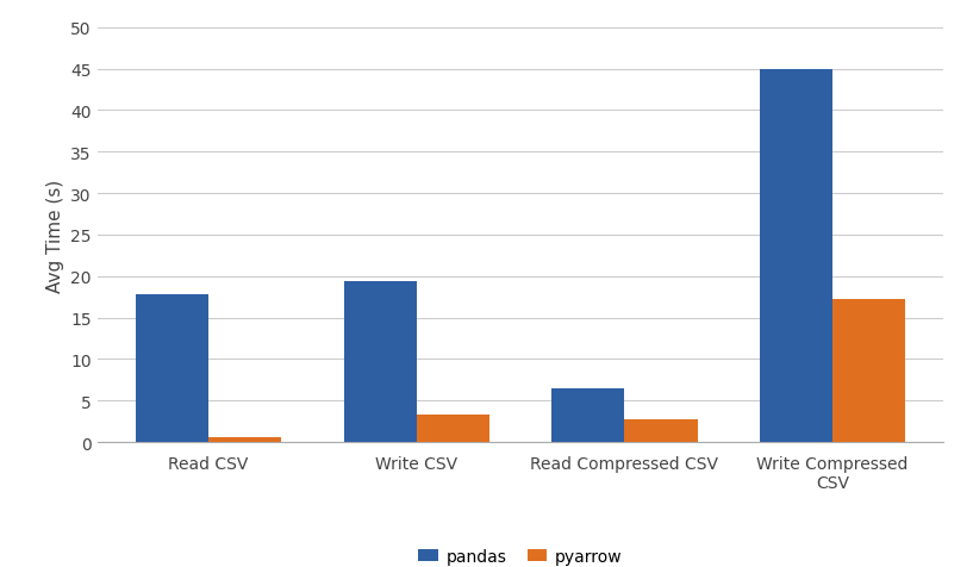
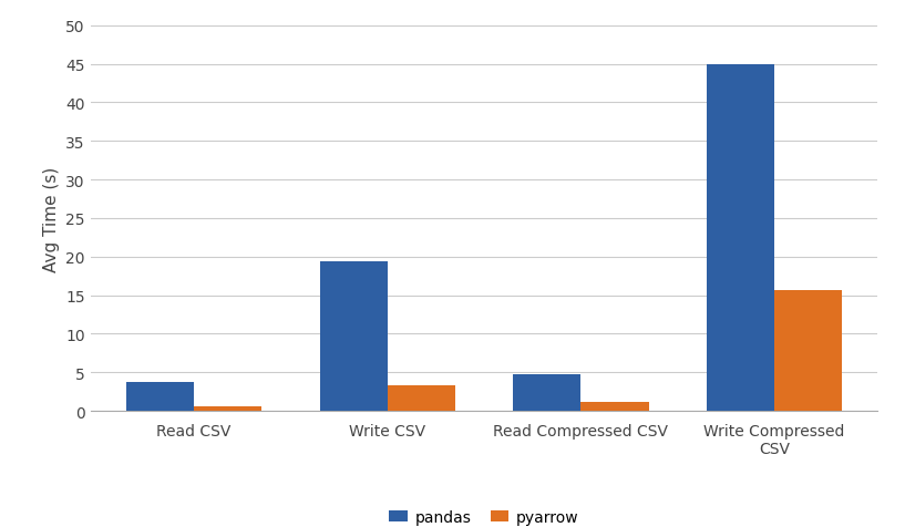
pandas/Read CSV: 17.8 -> 3.7
pandas/Read Compressed CSV: 6.4 -> 4.7
pyarrow/Read Compressed CSV: 2.8 -> 1.1
pyarrow/Write Compressed CSV: 17.2 -> 15.7
